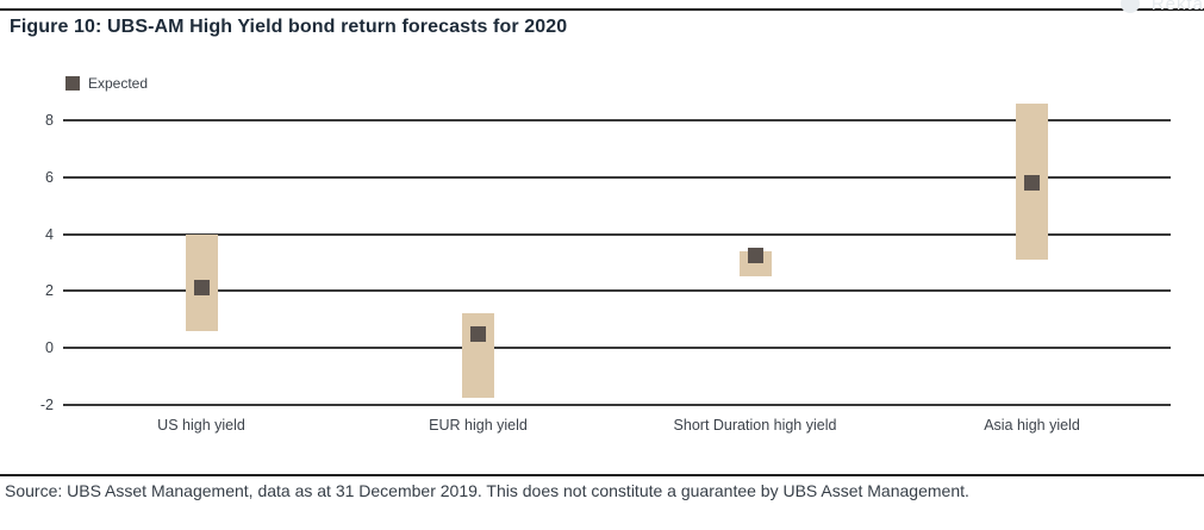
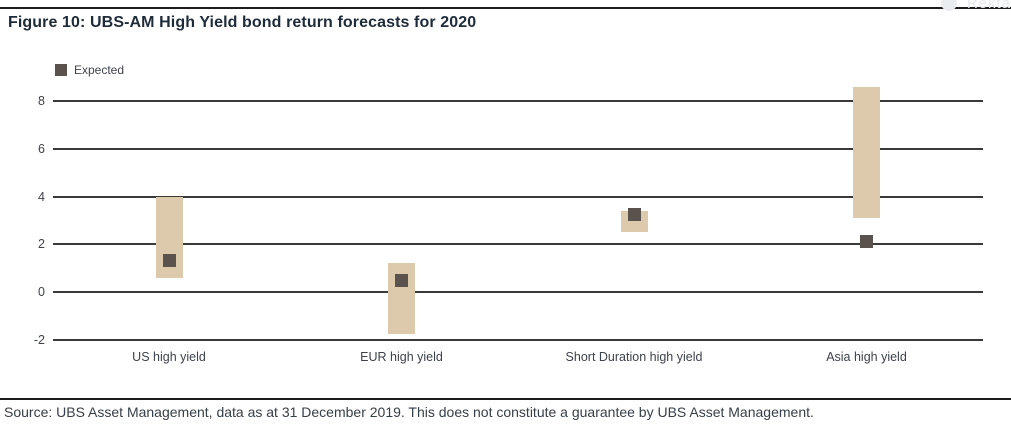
Expected/US high yield: 2.1 -> 1.3
Expected/Asia high yield: 5.8 -> 2.1
